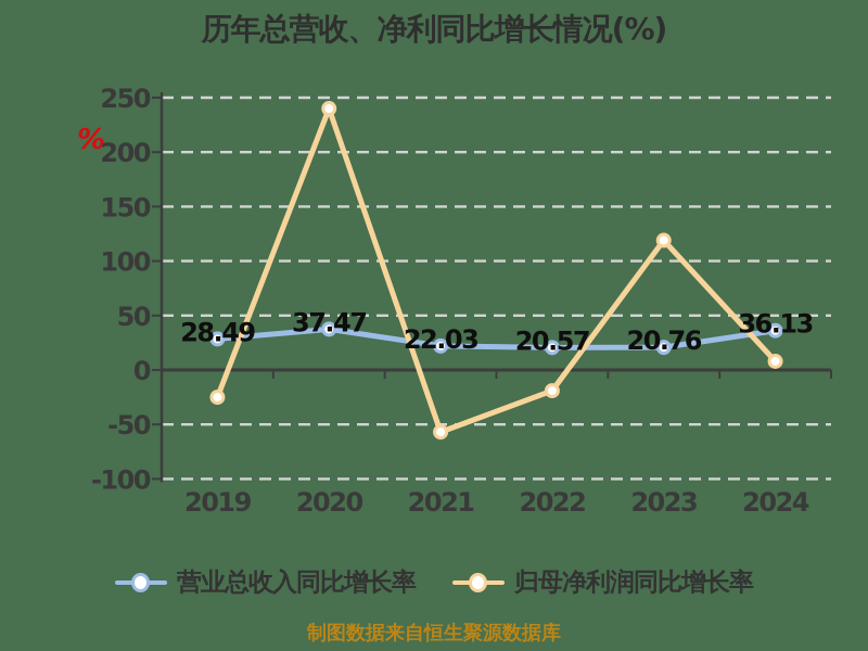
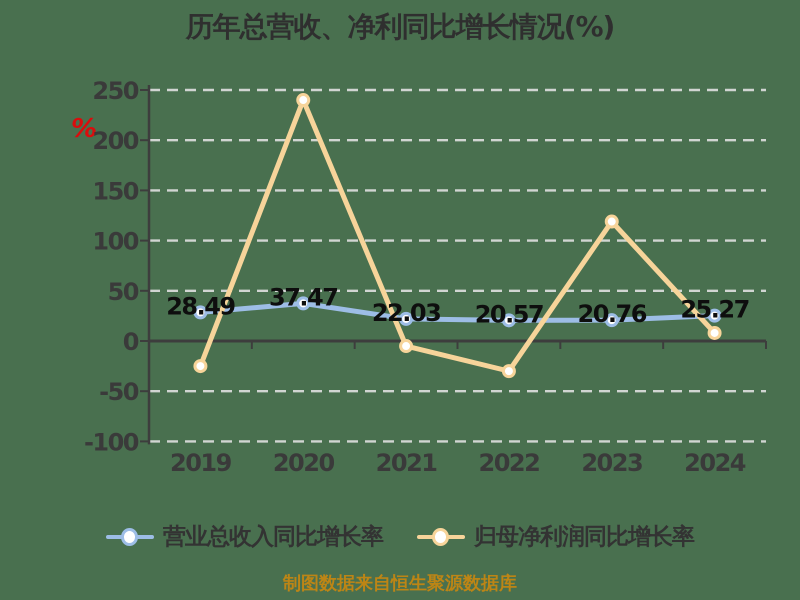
归母净利润同比增长率/2021: -57 -> -5
归母净利润同比增长率/2022: -19 -> -30
营业总收入同比增长率/2024: 36.13 -> 25.27
